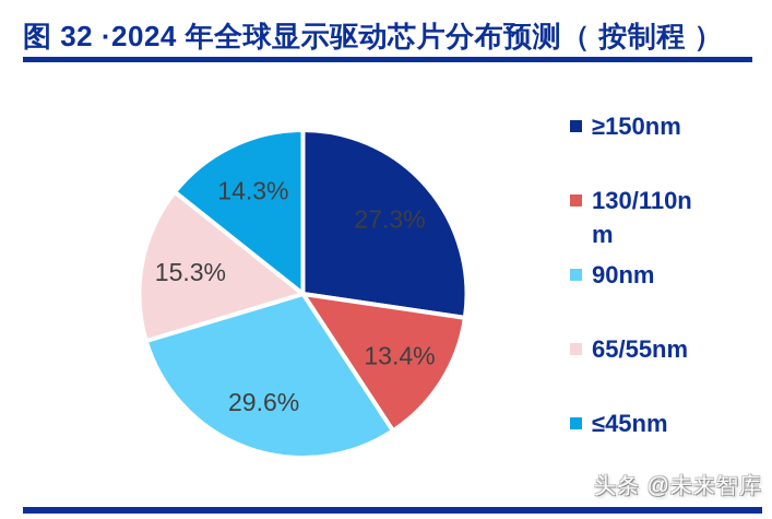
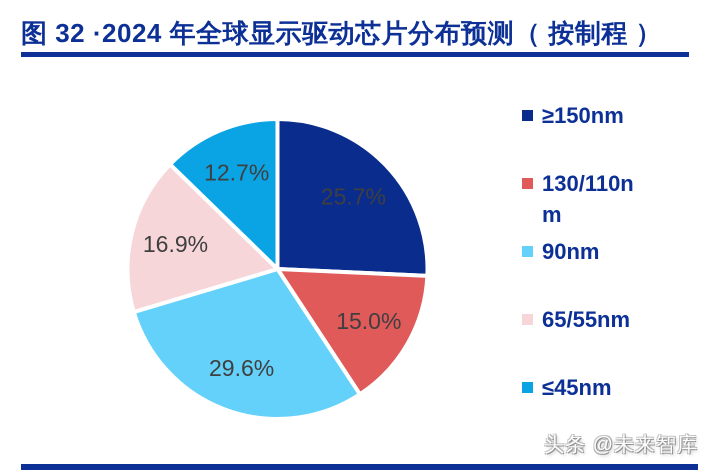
≥150nm: 27.3% -> 25.7%
130/110nm: 13.4% -> 15.0%
65/55nm: 15.3% -> 16.9%
≤45nm: 14.3% -> 12.7%
